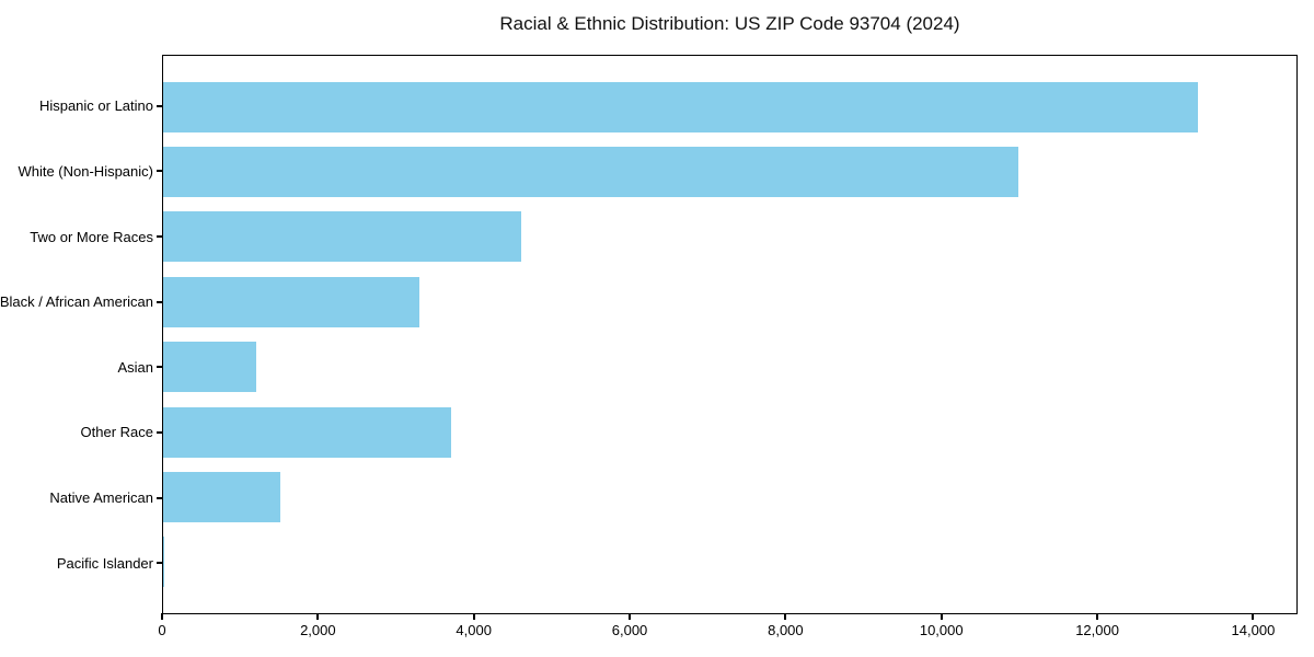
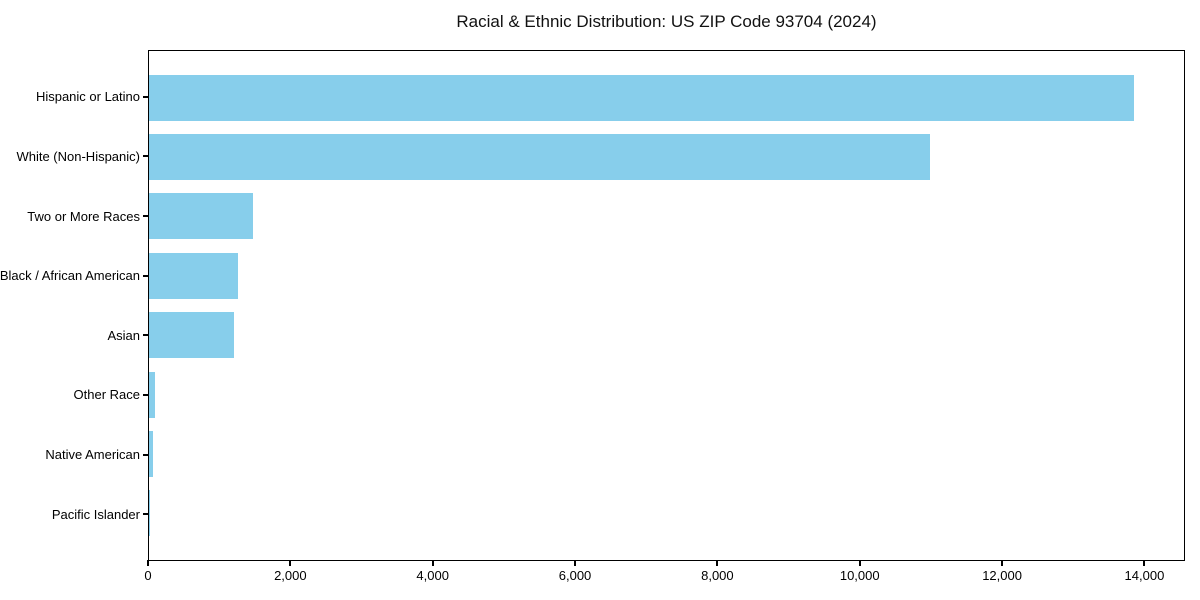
Hispanic or Latino: 13300 -> 13900
Two or More Races: 4600 -> 1500
Black / African American: 3300 -> 1200
Other Race: 3700 -> 100
Native American: 1500 -> 100
